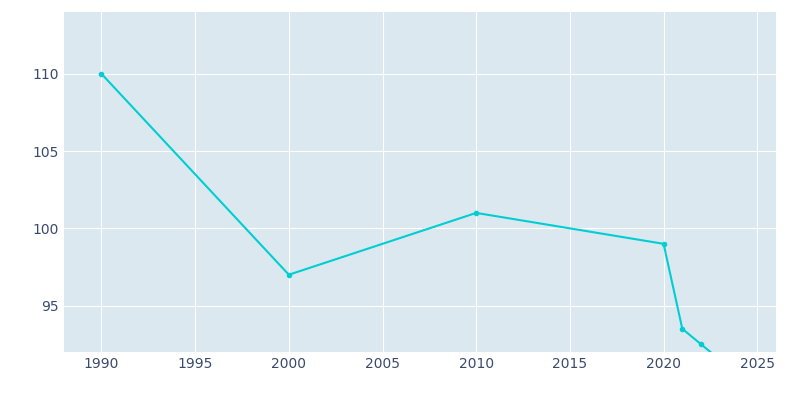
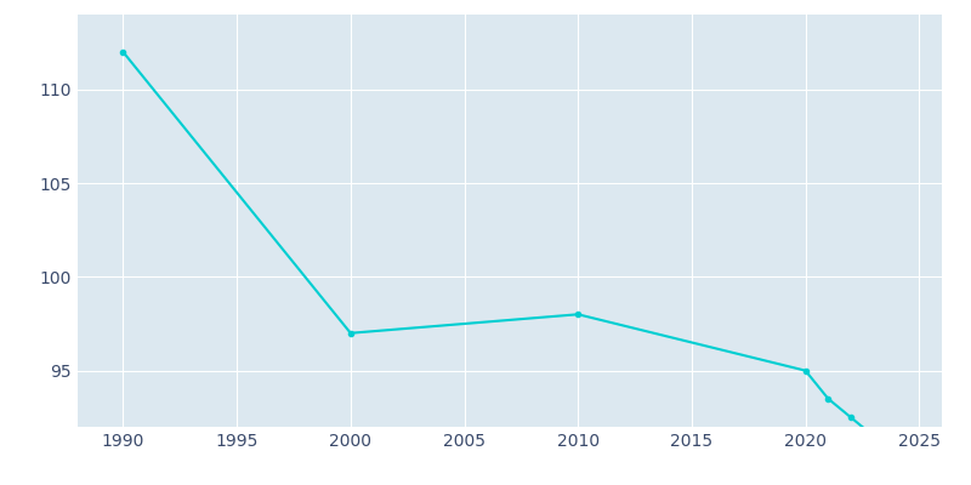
1990: 110.0 -> 112.0
2010: 101.0 -> 98.0
2020: 99.0 -> 95.0
